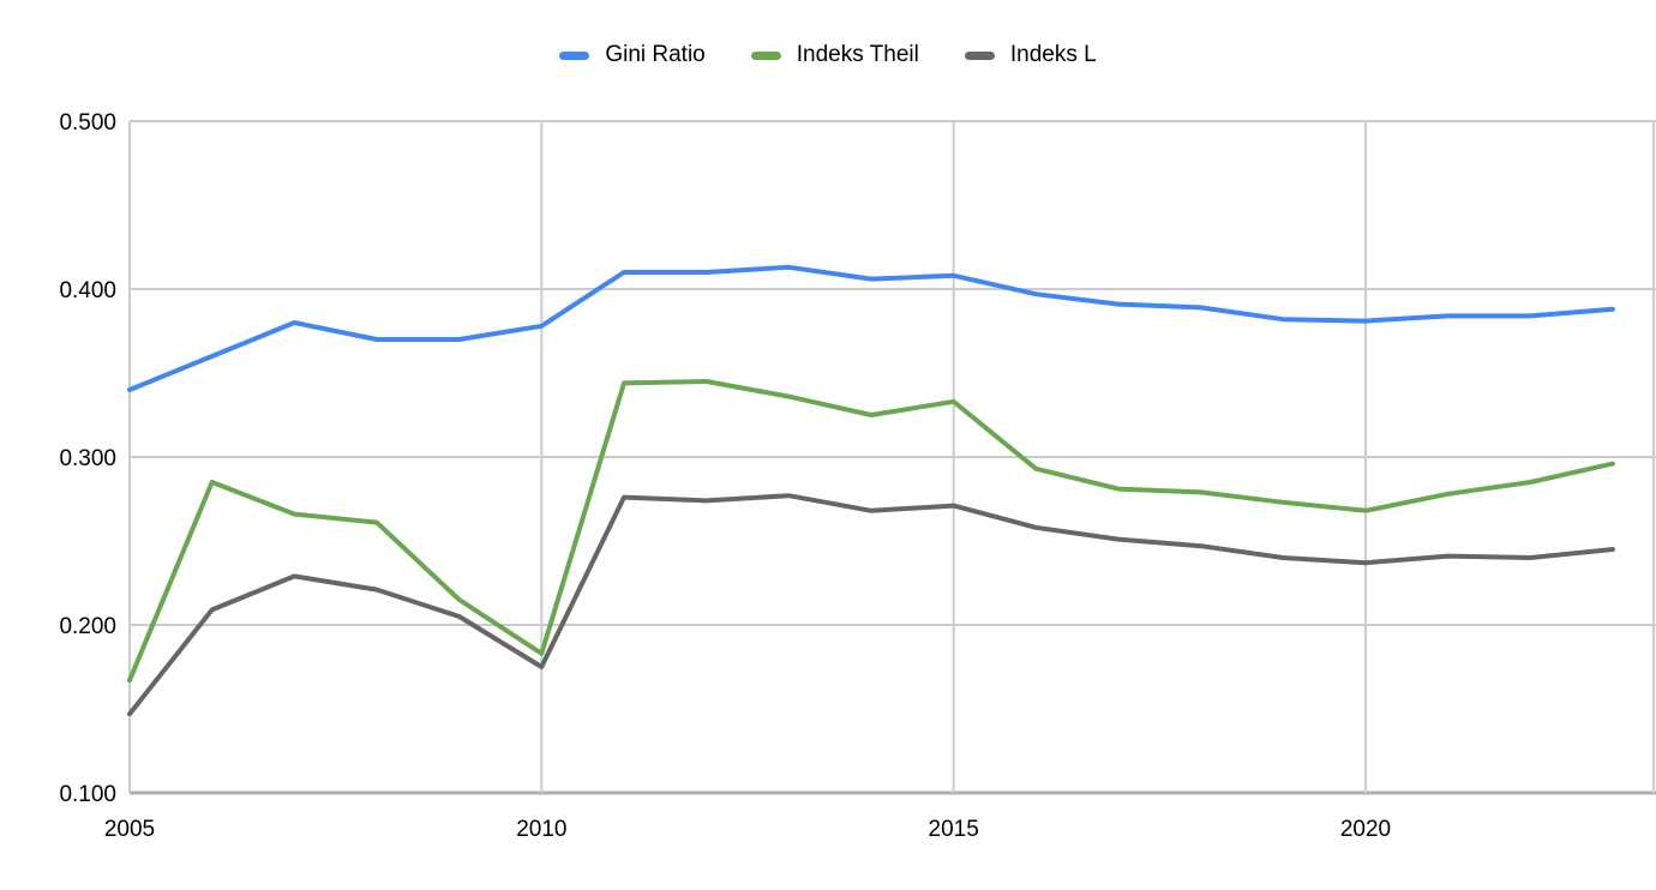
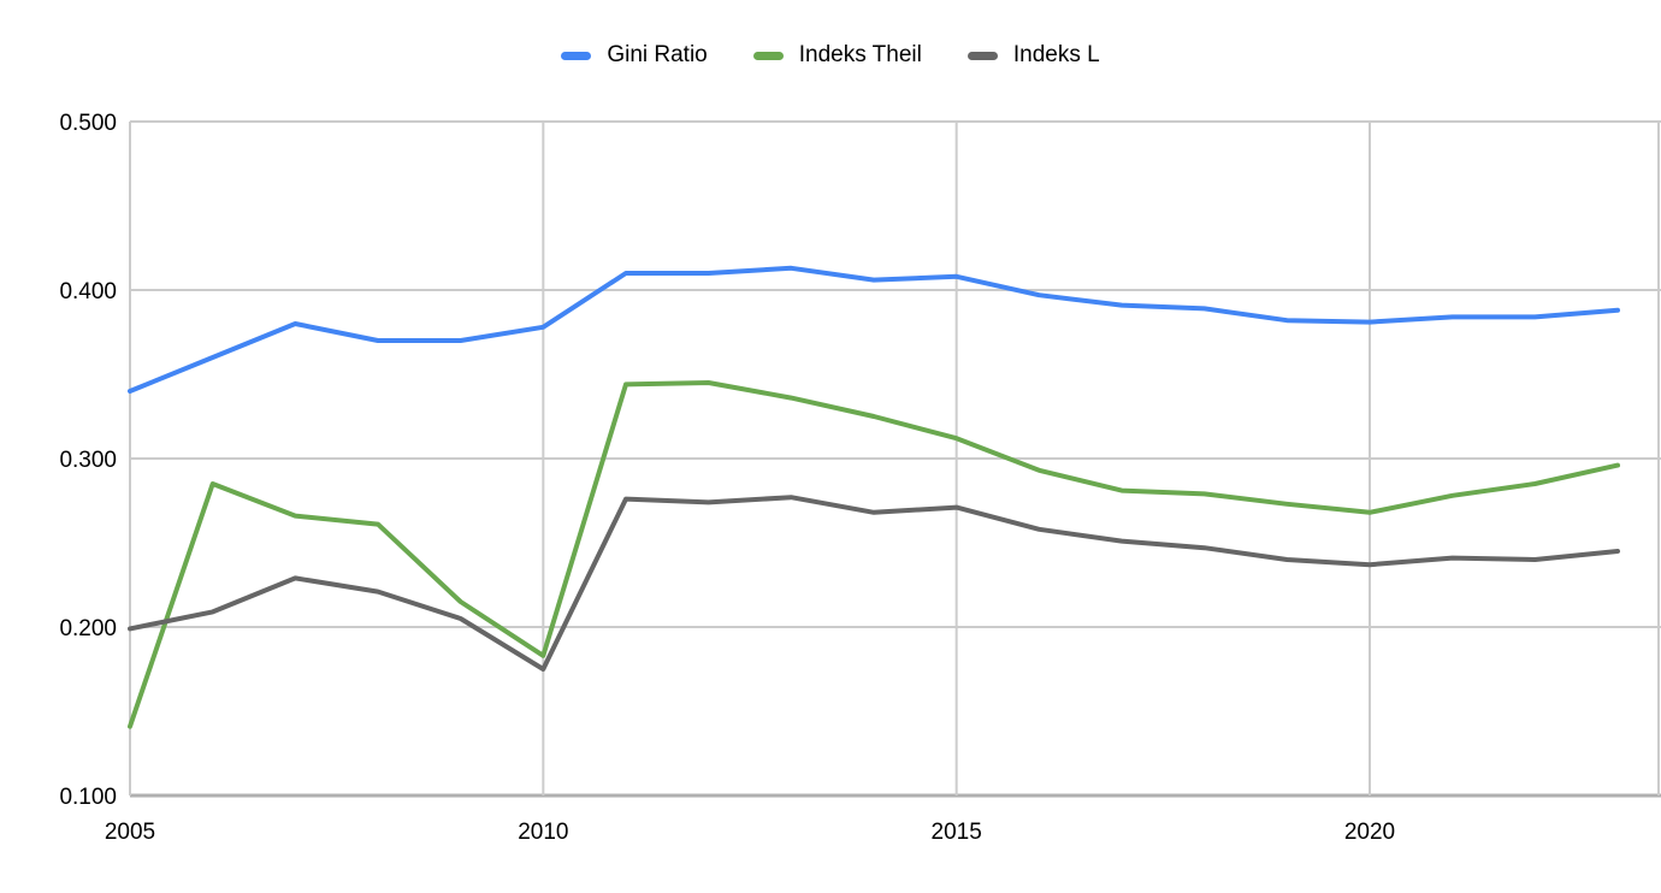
Indeks Theil/2005: 0.167 -> 0.141
Indeks L/2005: 0.147 -> 0.199
Indeks Theil/2015: 0.333 -> 0.312
